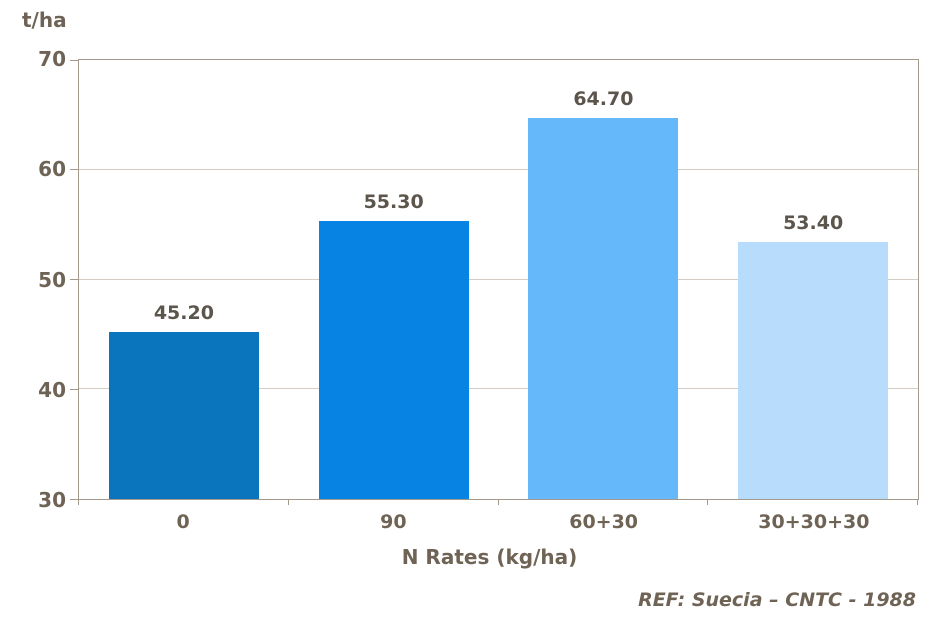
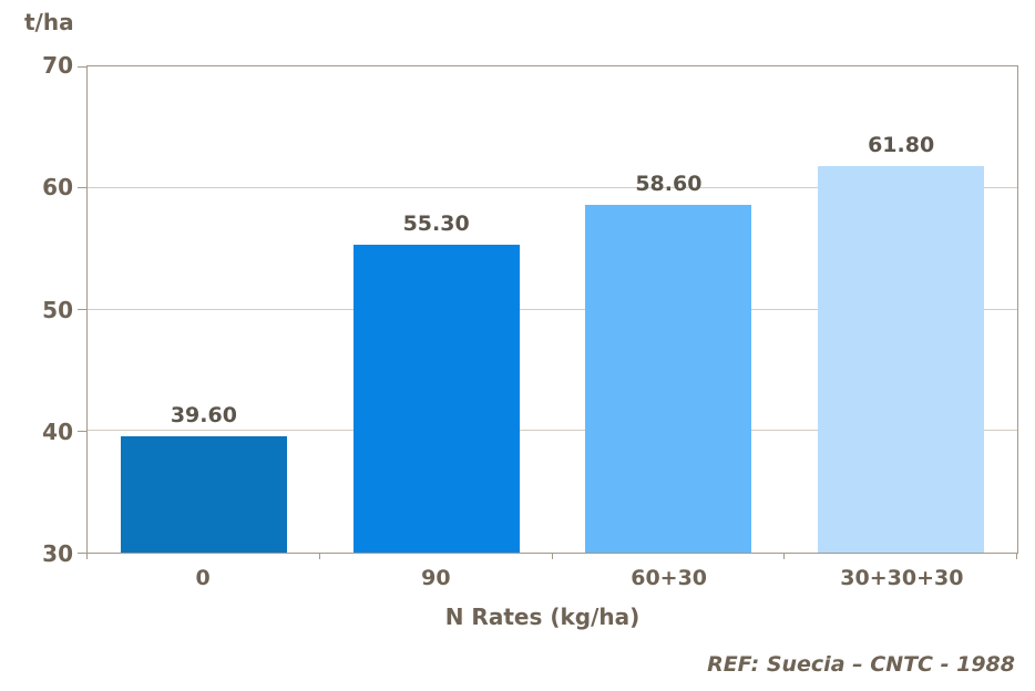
0: 45.20 -> 39.60
60+30: 64.70 -> 58.60
30+30+30: 53.40 -> 61.80
